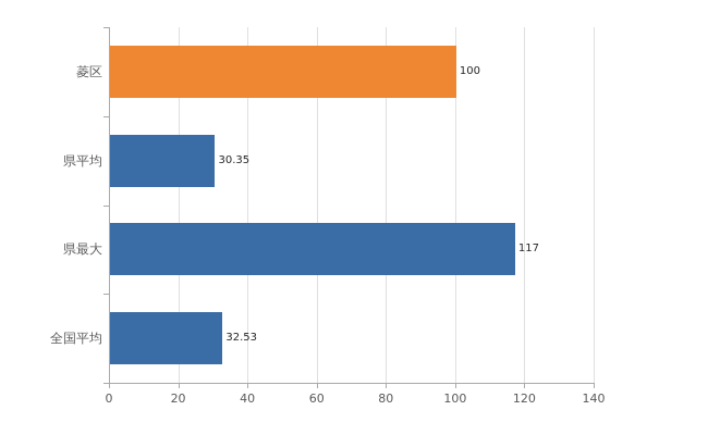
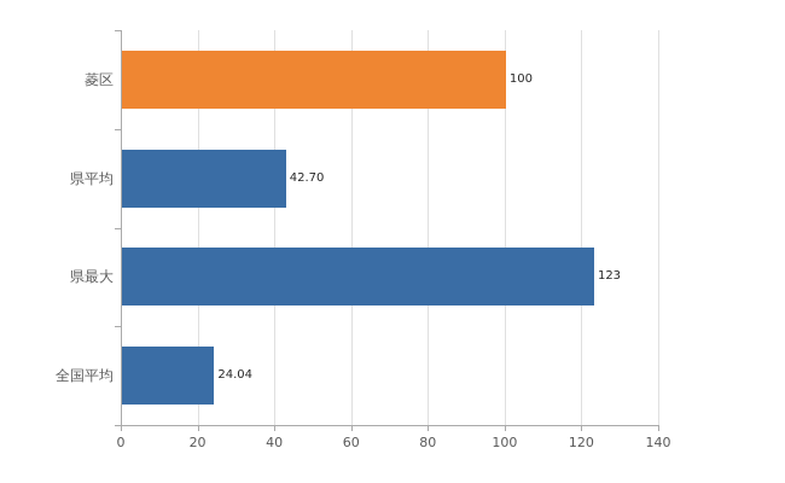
県平均: 30.35 -> 42.70
県最大: 117 -> 123
全国平均: 32.53 -> 24.04
